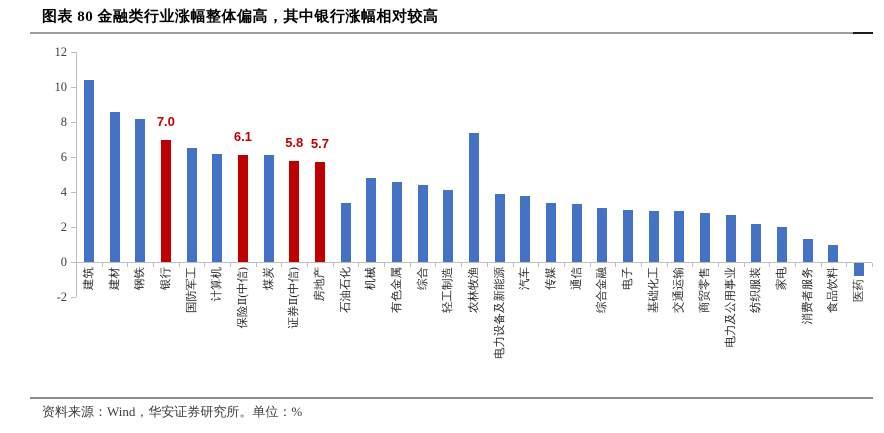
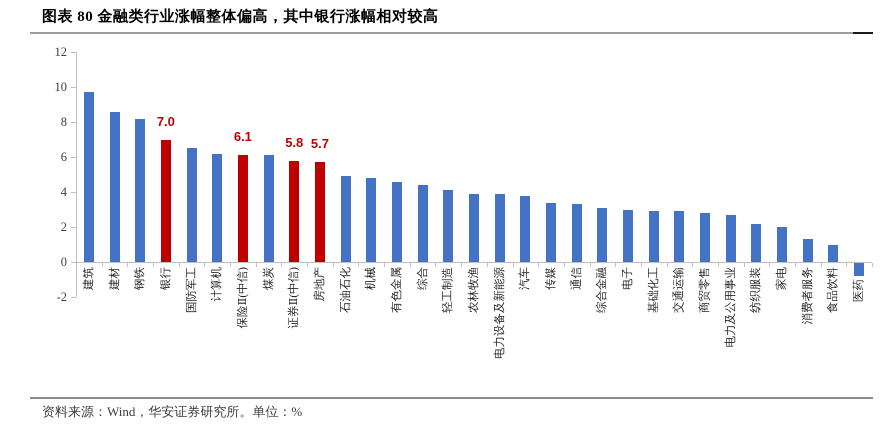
建筑: 10.4 -> 9.7
石油石化: 3.4 -> 4.9
农林牧渔: 7.4 -> 3.9
